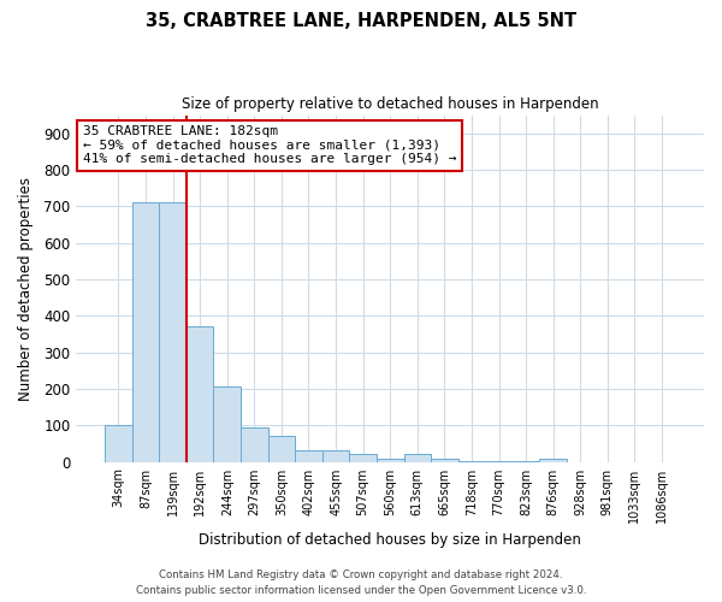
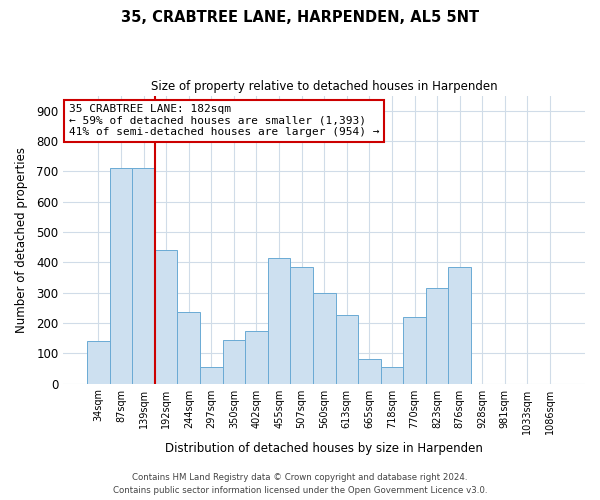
34sqm: 100 -> 140
192sqm: 370 -> 440
244sqm: 205 -> 235
297sqm: 95 -> 55
350sqm: 72 -> 145
402sqm: 30 -> 175
455sqm: 33 -> 415
507sqm: 20 -> 385
560sqm: 10 -> 300
613sqm: 23 -> 225
665sqm: 7 -> 80
718sqm: 3 -> 55
770sqm: 3 -> 220
823sqm: 3 -> 315
876sqm: 10 -> 385
